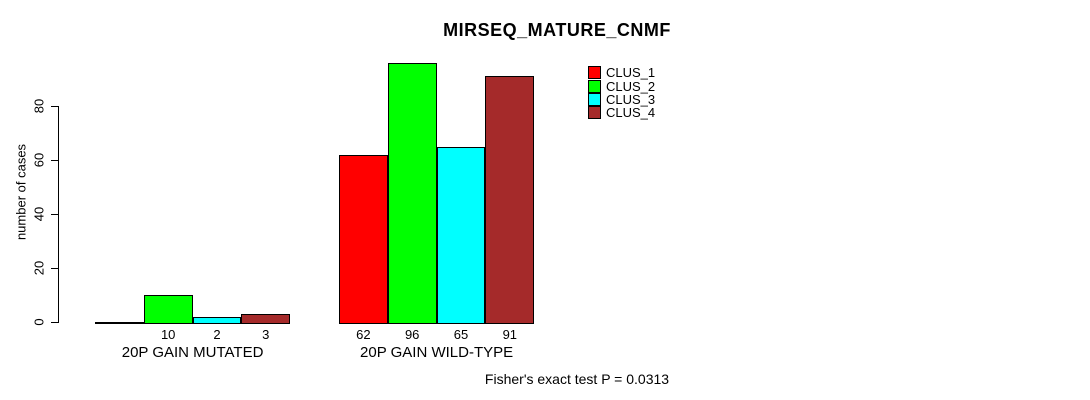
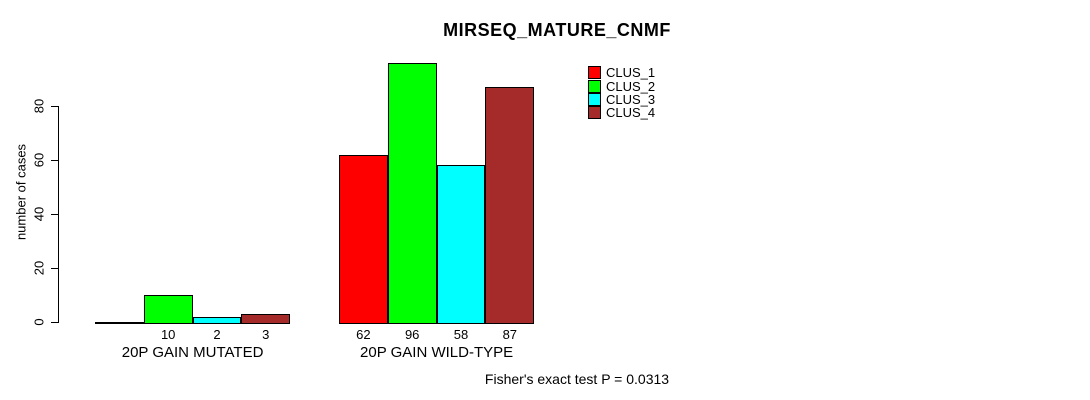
CLUS_3/20P GAIN WILD-TYPE: 65 -> 58
CLUS_4/20P GAIN WILD-TYPE: 91 -> 87
